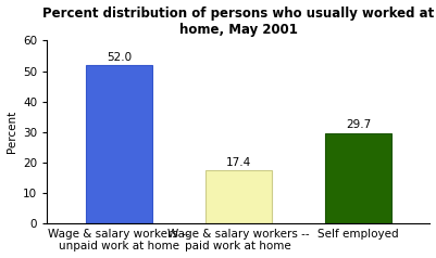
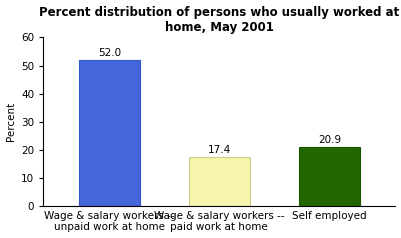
Self employed: 29.7 -> 20.9
